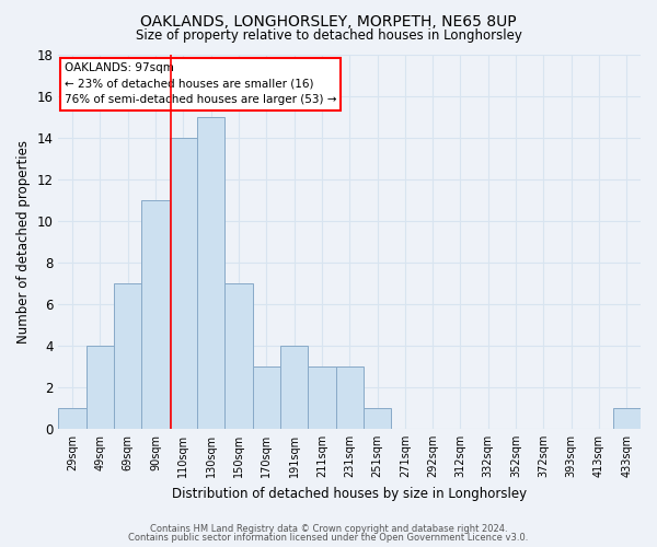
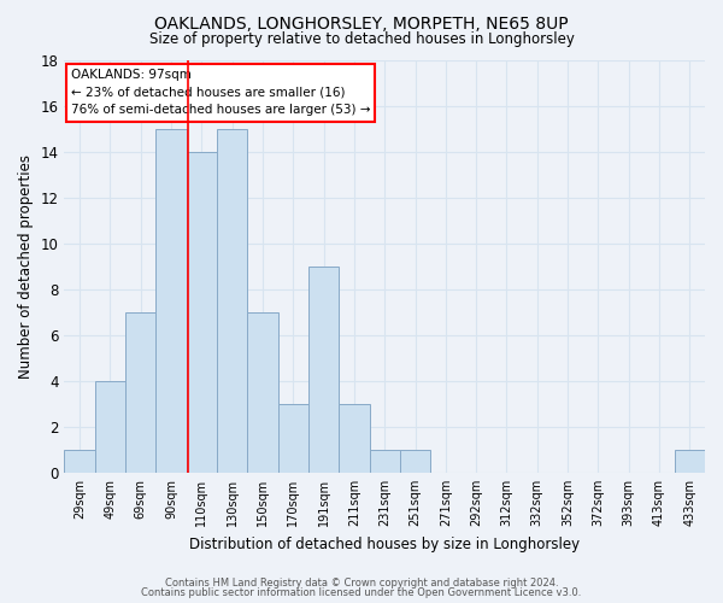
90sqm: 11 -> 15
191sqm: 4 -> 9
231sqm: 3 -> 1
